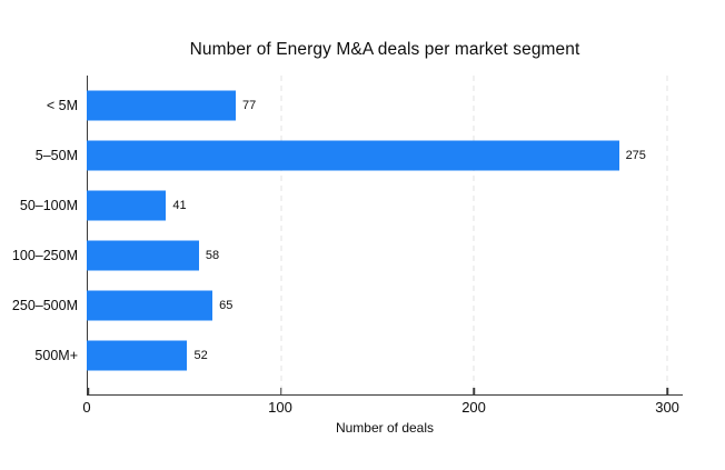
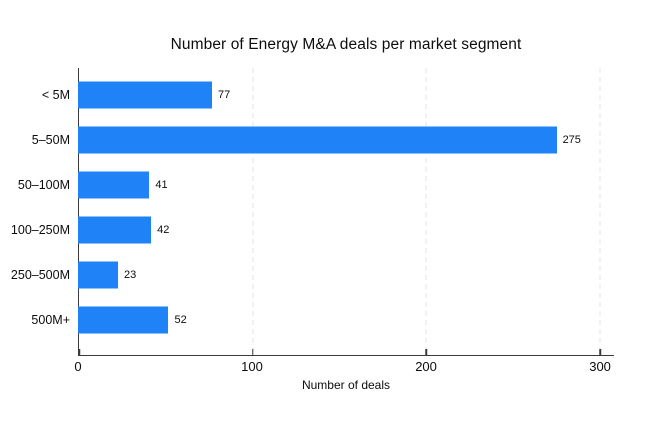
100–250M: 58 -> 42
250–500M: 65 -> 23
